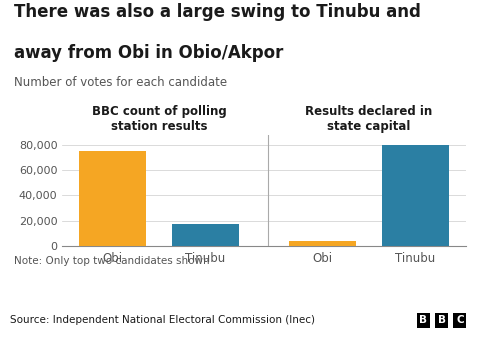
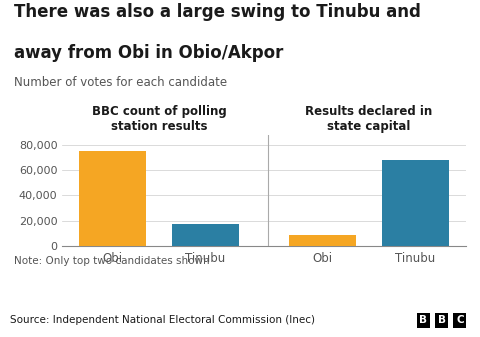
Obi: 4,000 -> 9,000
Tinubu: 80,000 -> 68,000
